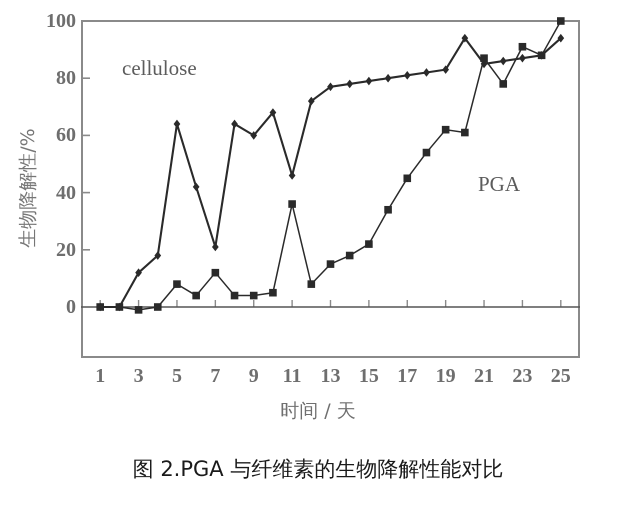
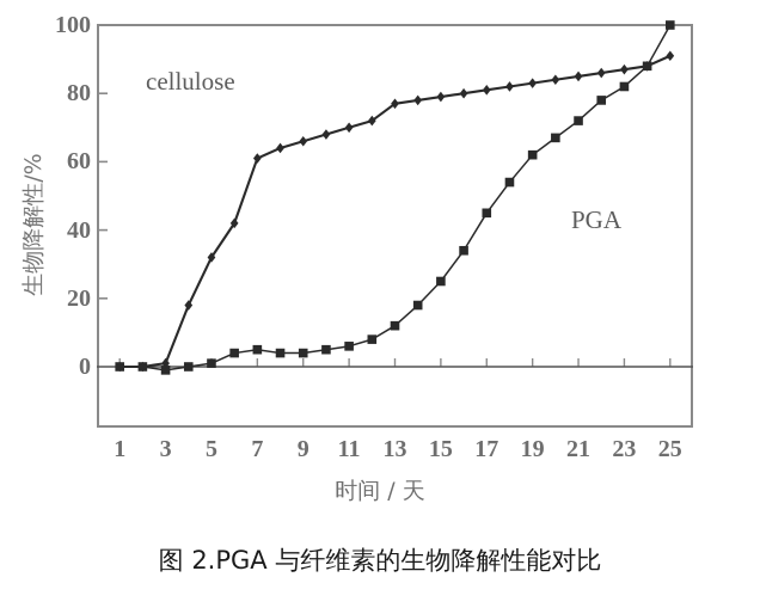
cellulose/3: 12 -> 1
cellulose/5: 64 -> 32
PGA/5: 8 -> 1
cellulose/7: 21 -> 61
PGA/7: 12 -> 5
cellulose/9: 60 -> 66
cellulose/11: 46 -> 70
PGA/11: 36 -> 6
PGA/13: 15 -> 12
PGA/15: 22 -> 25
cellulose/20: 94 -> 84
PGA/20: 61 -> 67
PGA/21: 87 -> 72
PGA/23: 91 -> 82
cellulose/25: 94 -> 91
